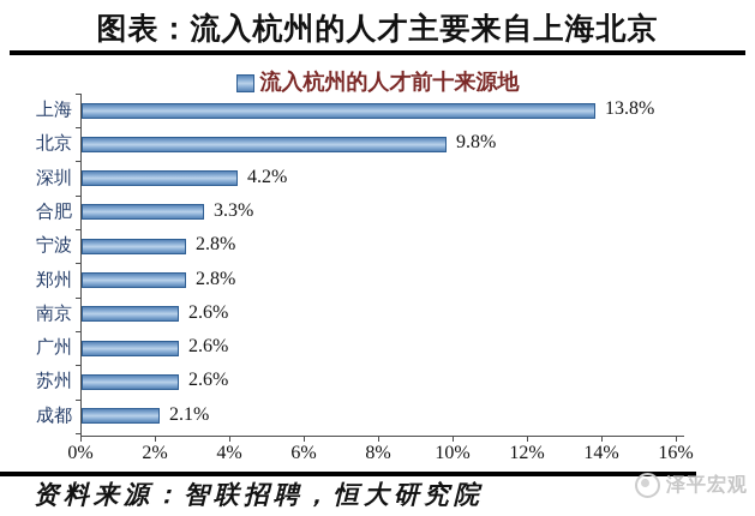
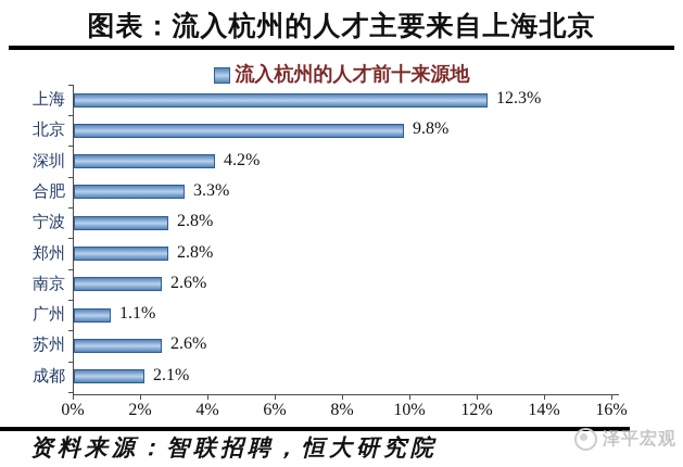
上海: 13.8% -> 12.3%
广州: 2.6% -> 1.1%
